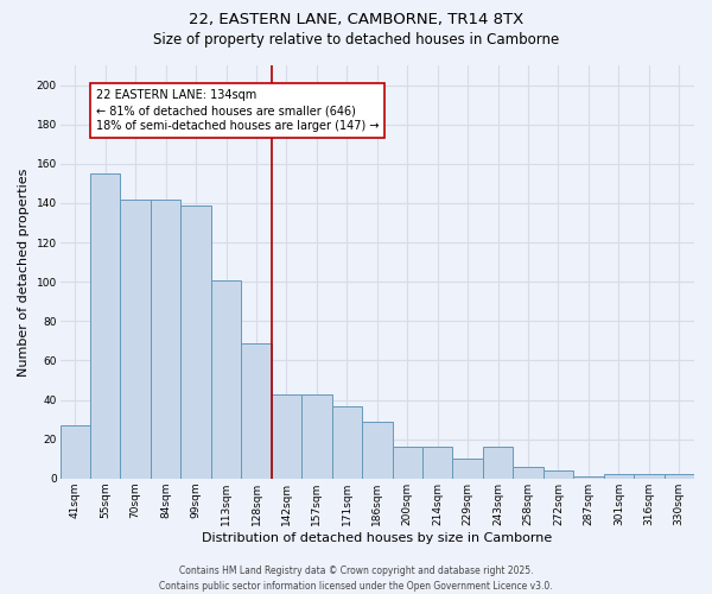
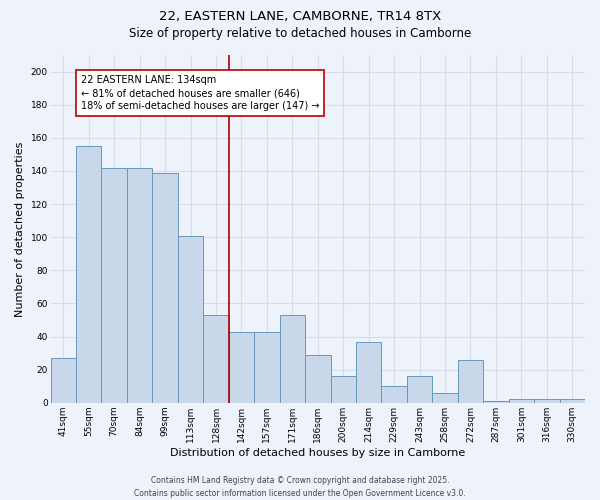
128sqm: 69 -> 53
171sqm: 37 -> 53
214sqm: 16 -> 37
272sqm: 4 -> 26
